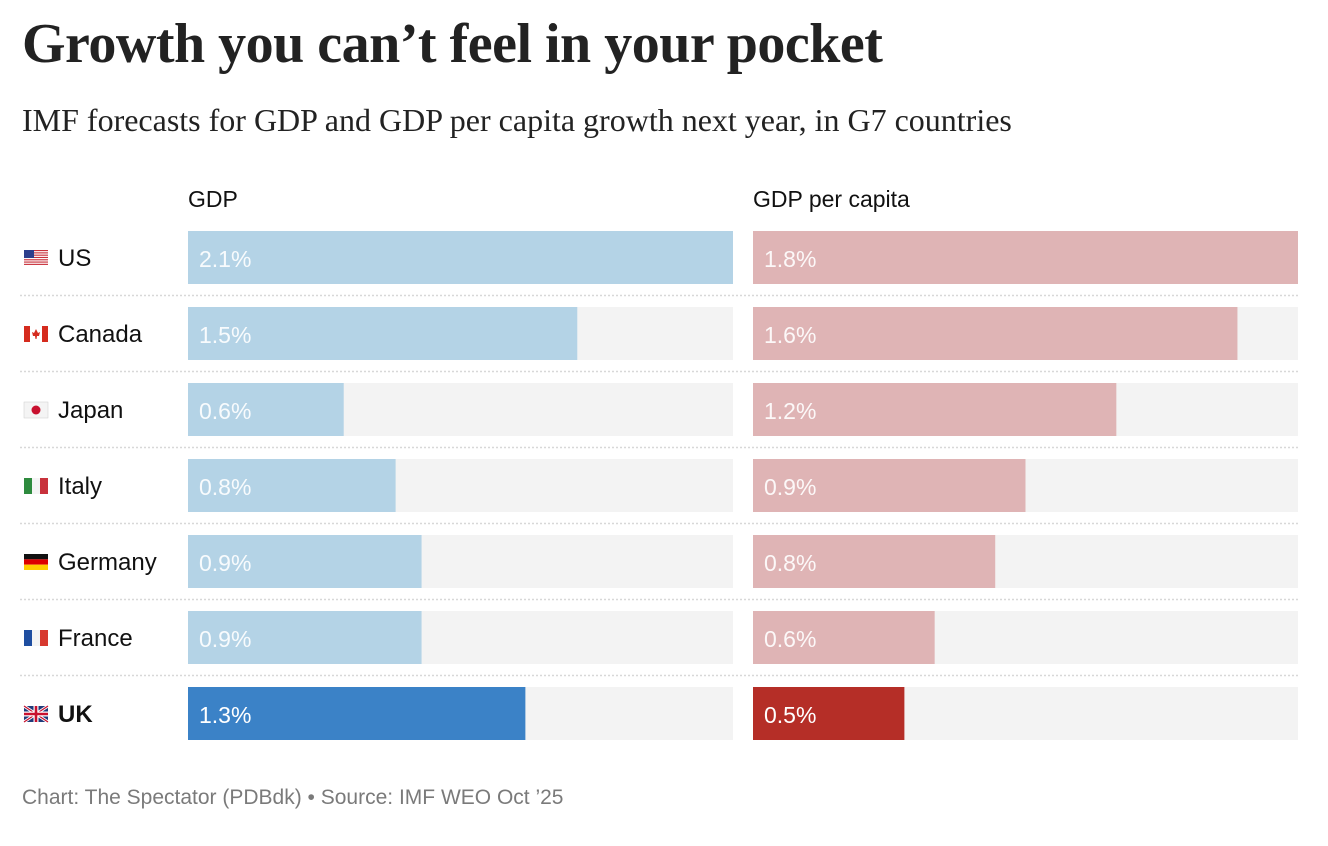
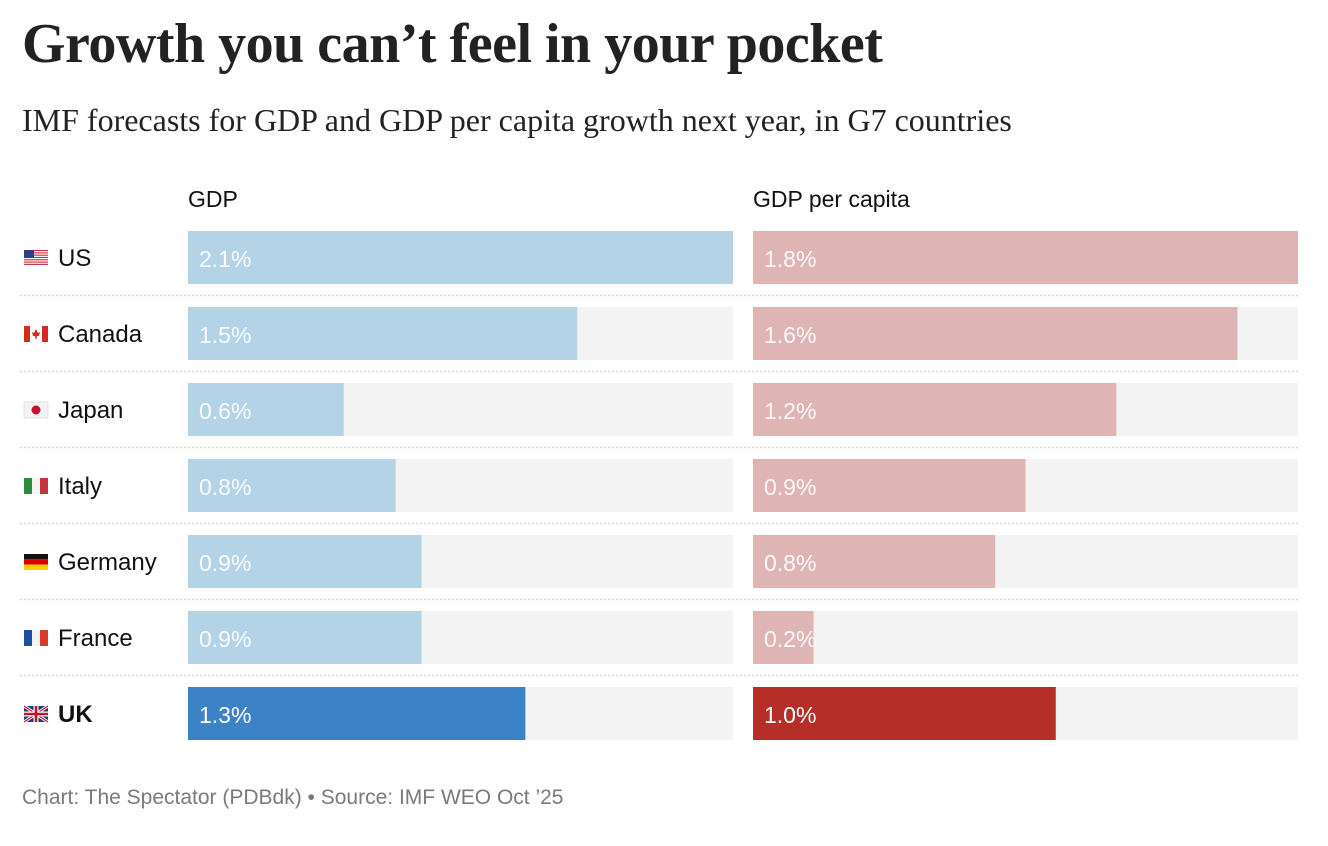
GDP per capita/France: 0.6% -> 0.2%
GDP per capita/UK: 0.5% -> 1.0%
